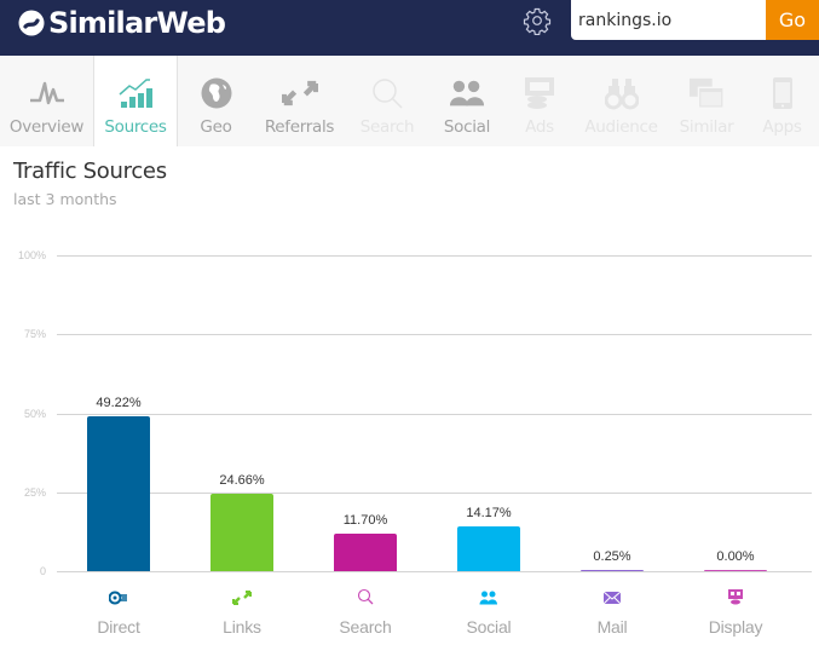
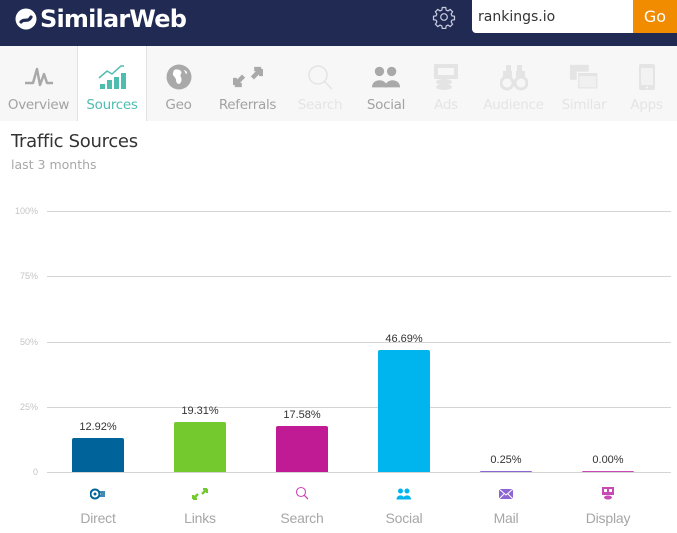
Direct: 49.22% -> 12.92%
Links: 24.66% -> 19.31%
Search: 11.70% -> 17.58%
Social: 14.17% -> 46.69%
